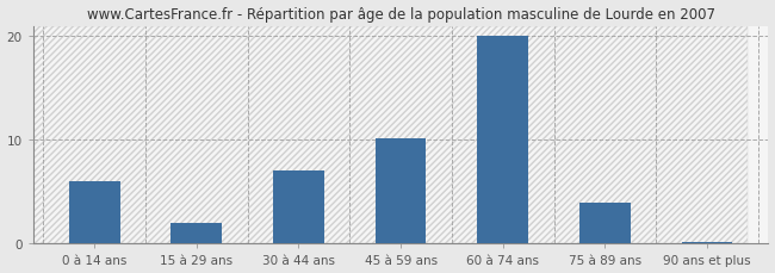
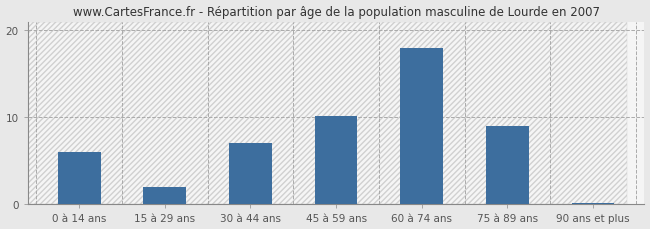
60 à 74 ans: 20.0 -> 18.0
75 à 89 ans: 4.0 -> 9.0
